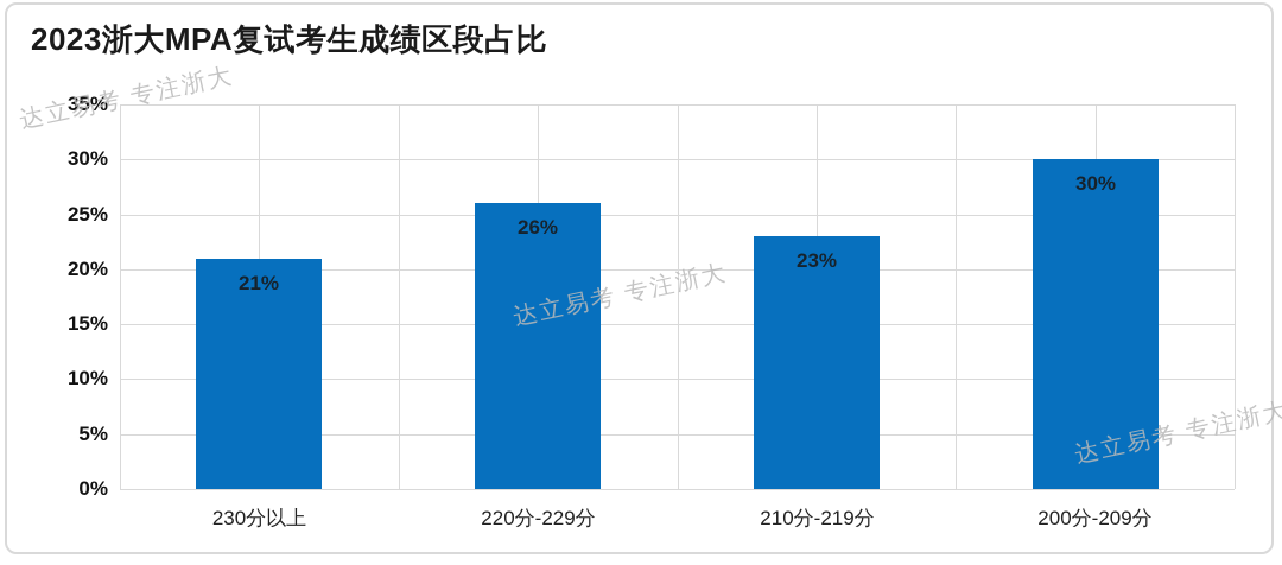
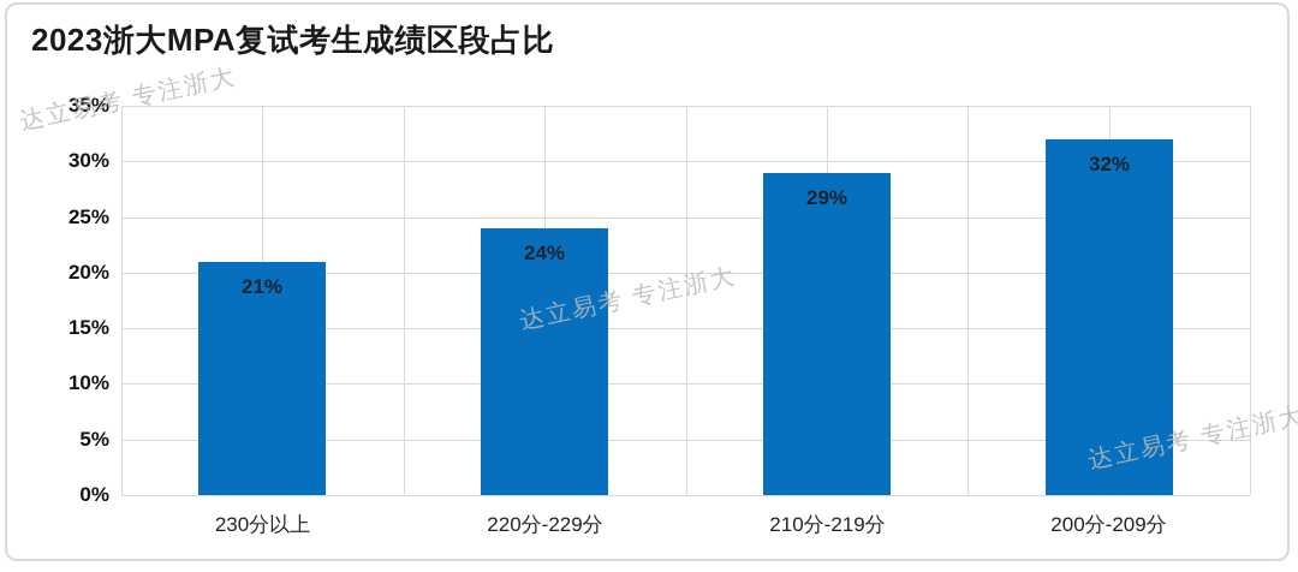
220分-229分: 26% -> 24%
210分-219分: 23% -> 29%
200分-209分: 30% -> 32%
